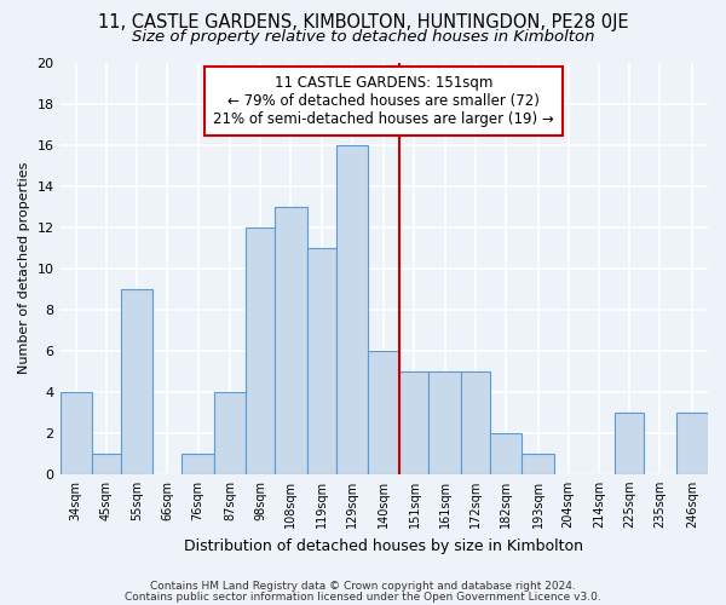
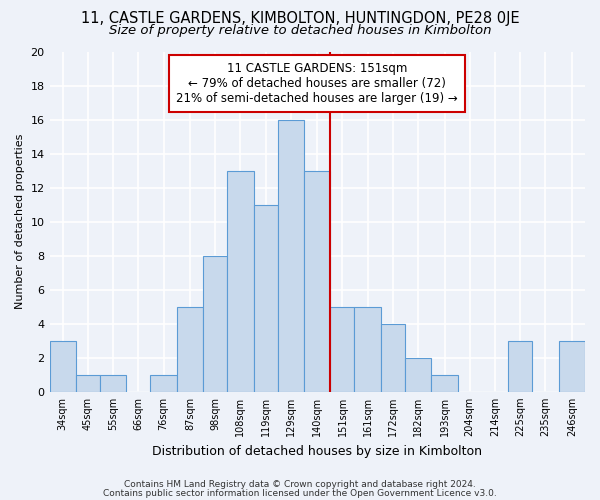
34sqm: 4 -> 3
55sqm: 9 -> 1
87sqm: 4 -> 5
98sqm: 12 -> 8
140sqm: 6 -> 13
172sqm: 5 -> 4
